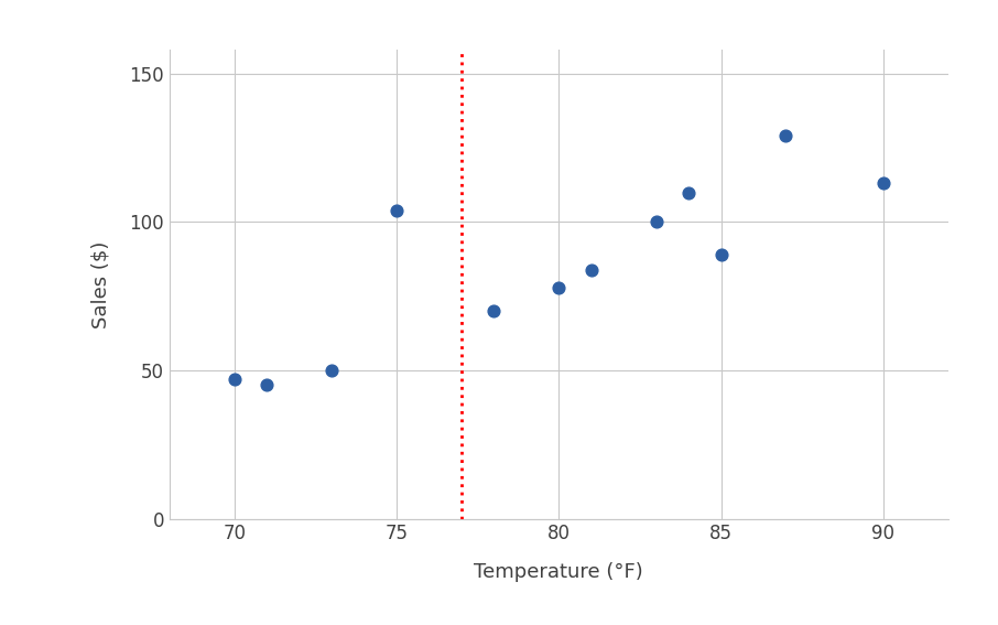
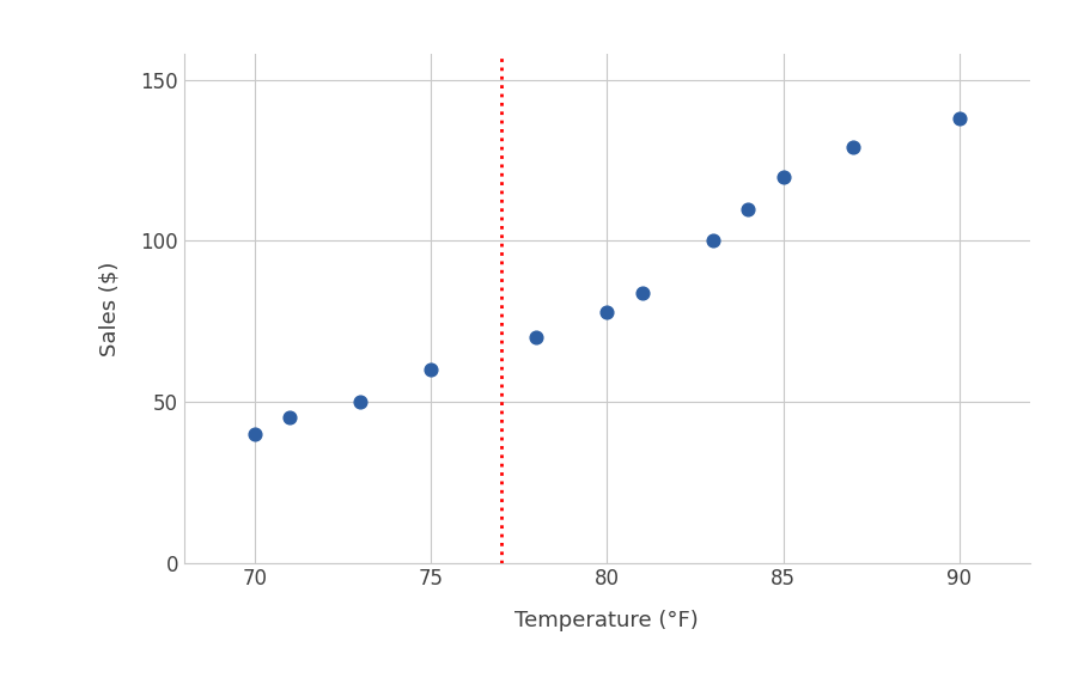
70: 47 -> 40
75: 104 -> 60
85: 89 -> 120
90: 113 -> 138
